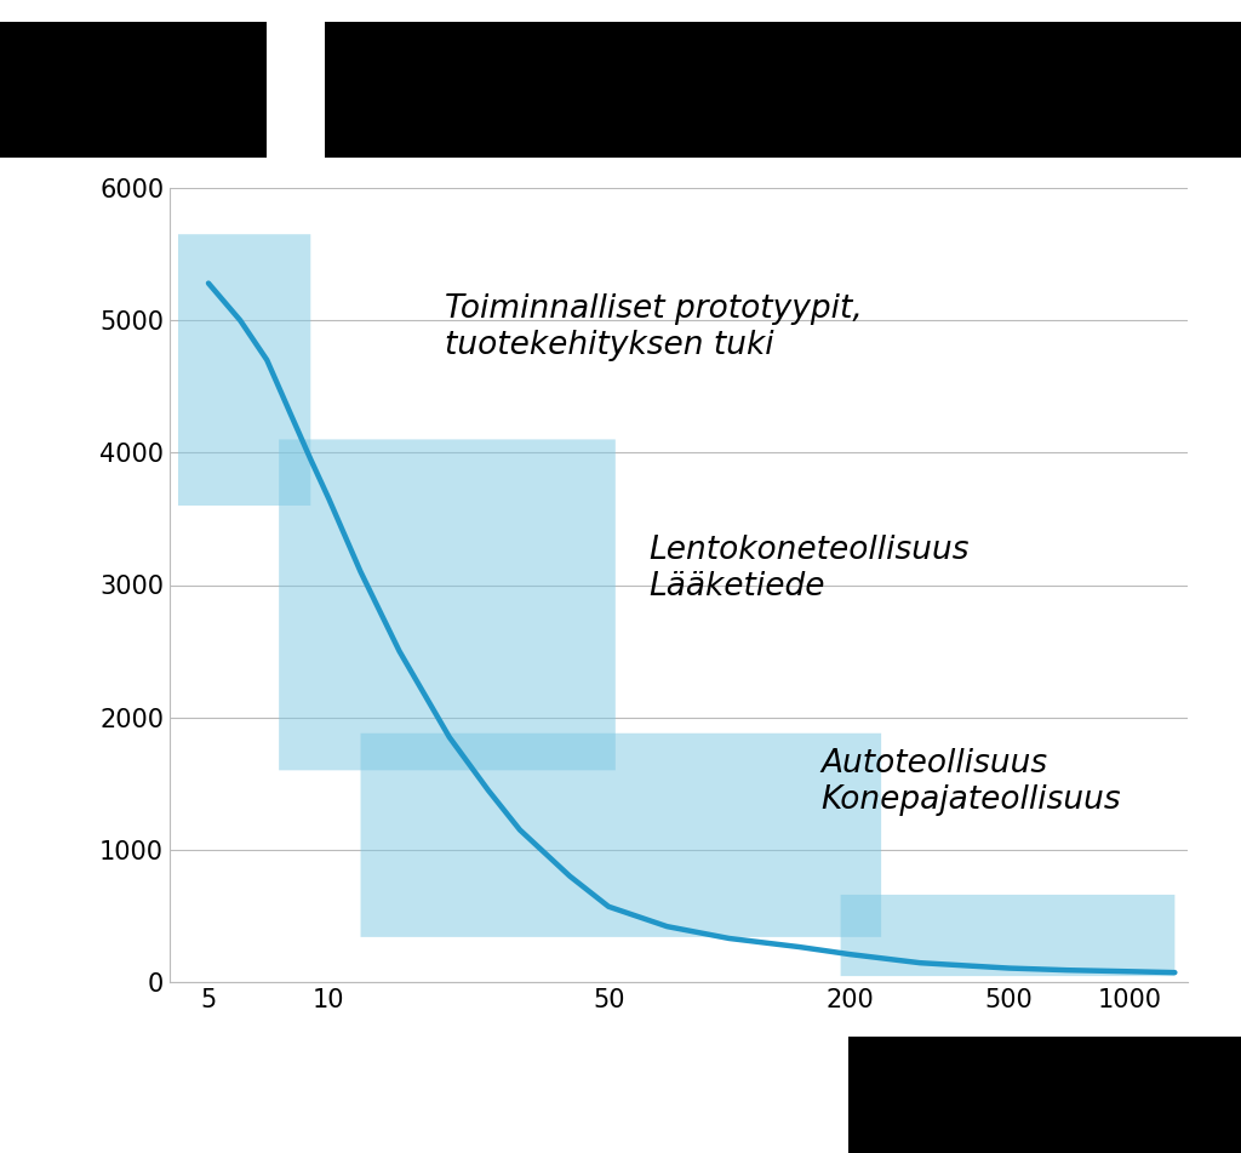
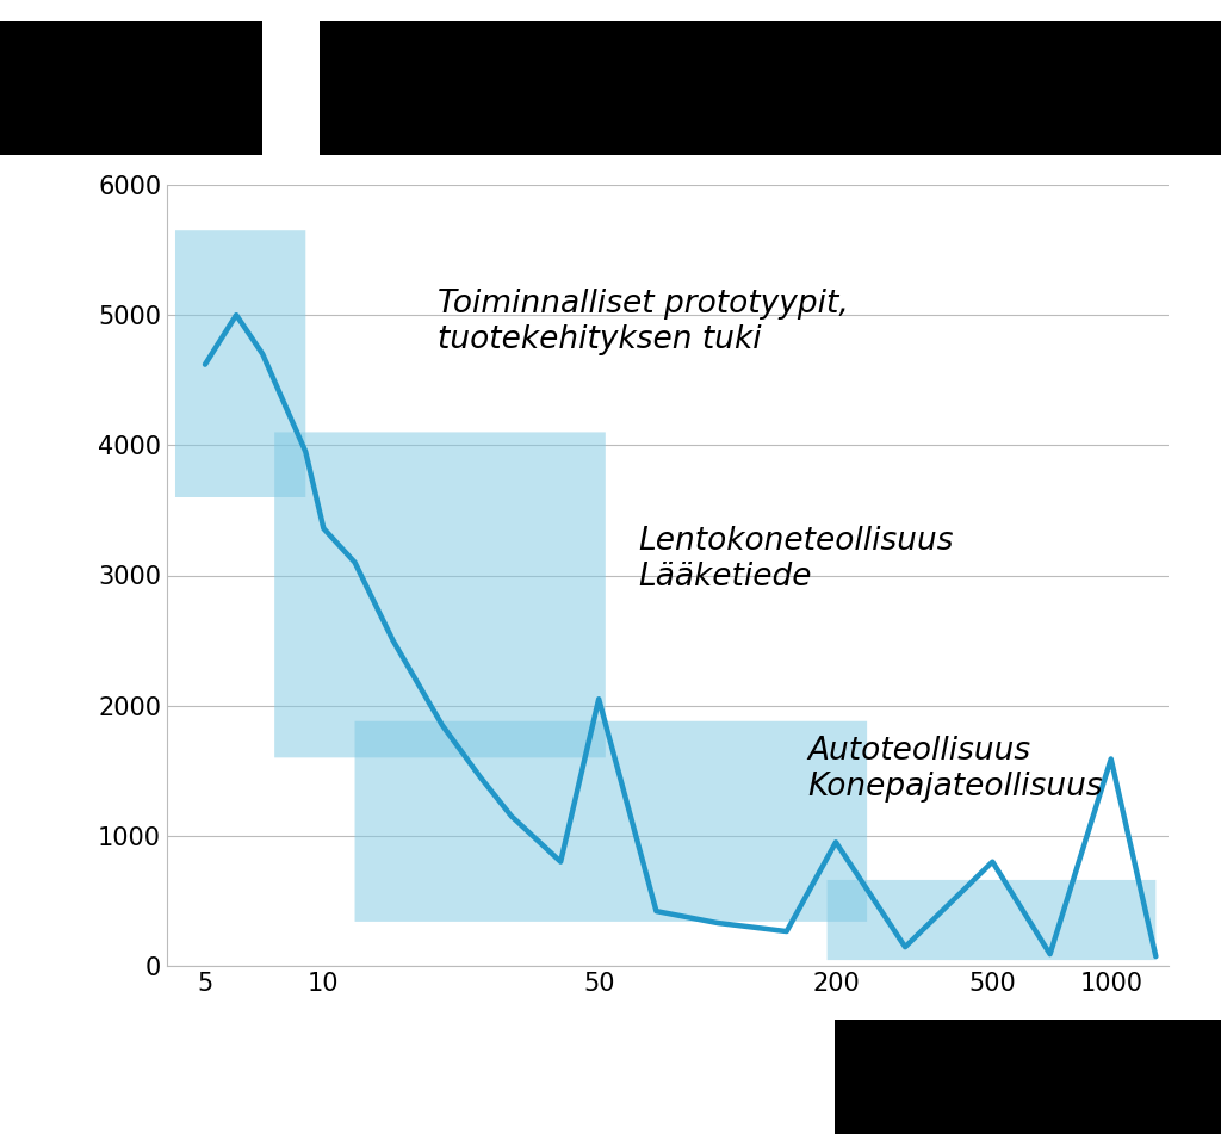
5: 5280 -> 4620
10: 3650 -> 3360
50: 570 -> 2050
200: 210 -> 950
500: 100 -> 800
1000: 80 -> 1590
